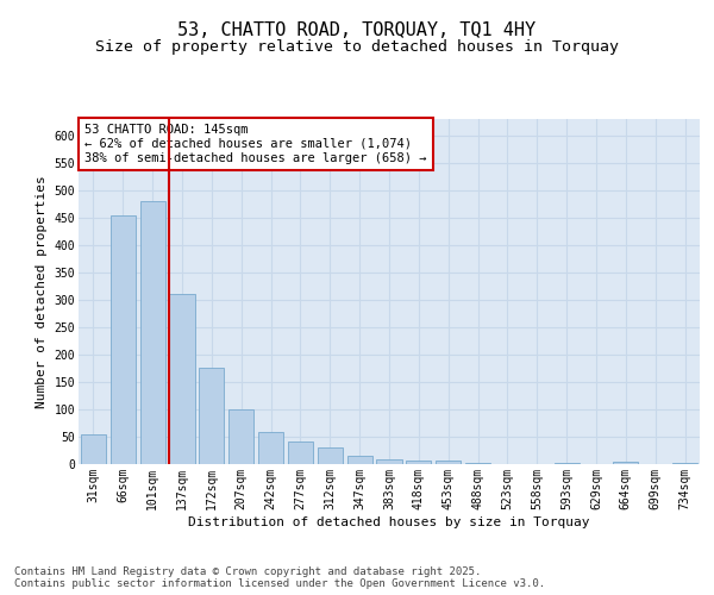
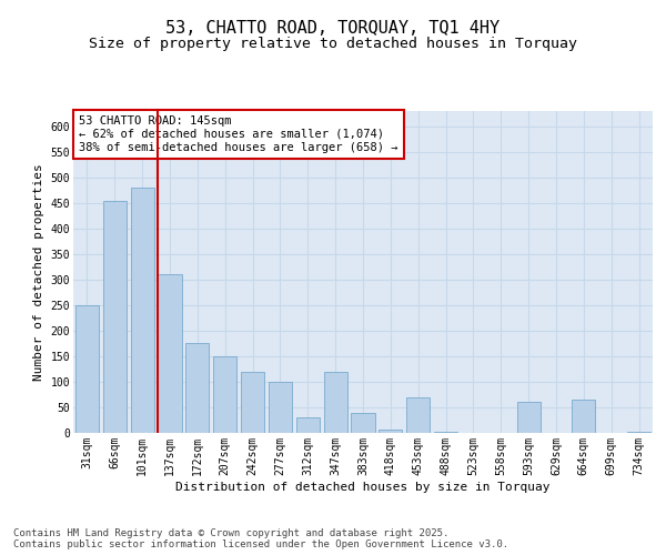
31sqm: 55 -> 250
207sqm: 100 -> 150
242sqm: 58 -> 120
277sqm: 42 -> 100
347sqm: 15 -> 120
383sqm: 8 -> 40
453sqm: 7 -> 70
593sqm: 2 -> 60
664sqm: 5 -> 65
